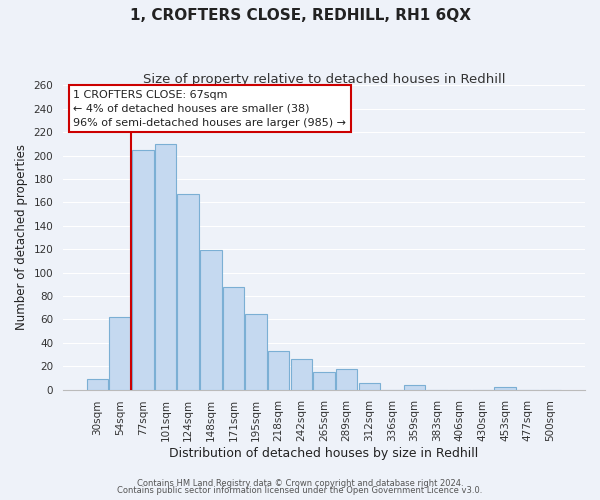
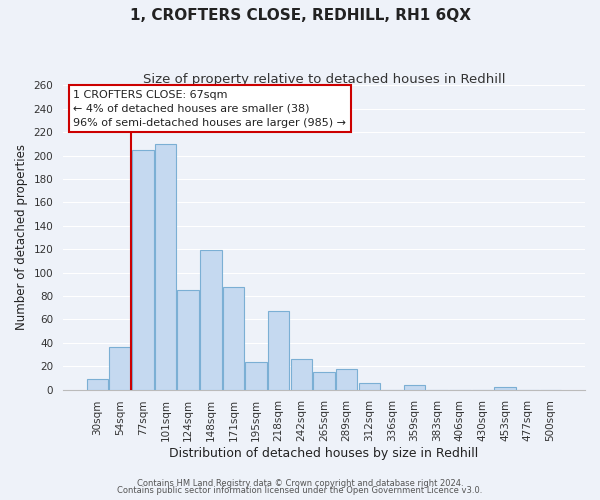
54sqm: 62 -> 36
124sqm: 167 -> 85
195sqm: 65 -> 24
218sqm: 33 -> 67
